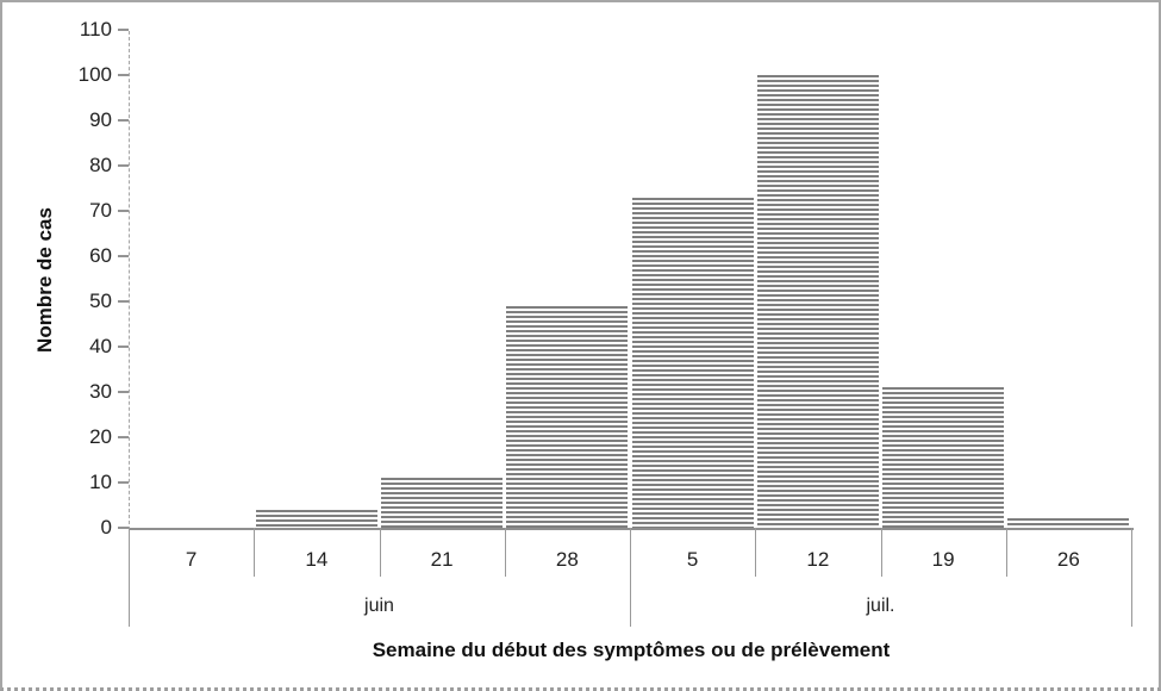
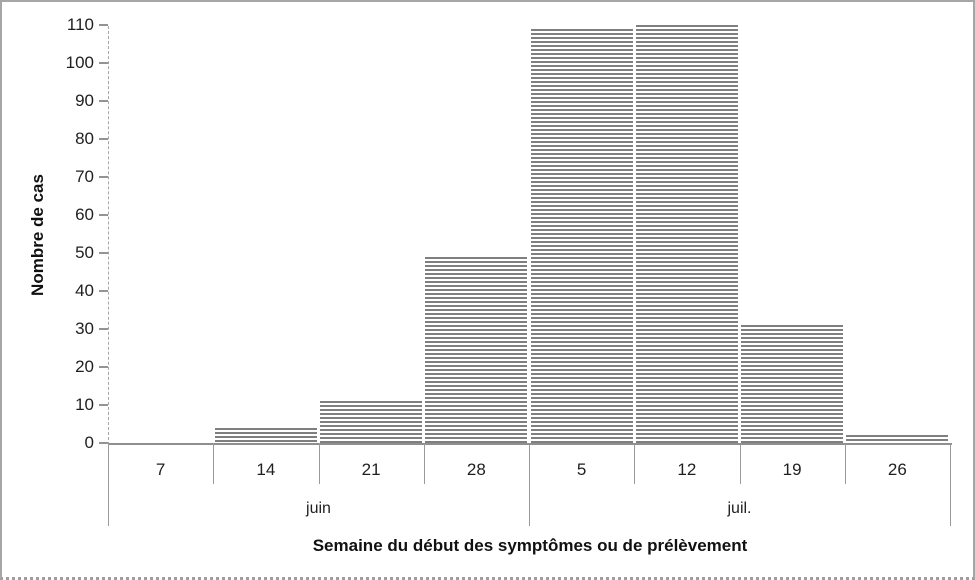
5: 73 -> 109
12: 100 -> 110
